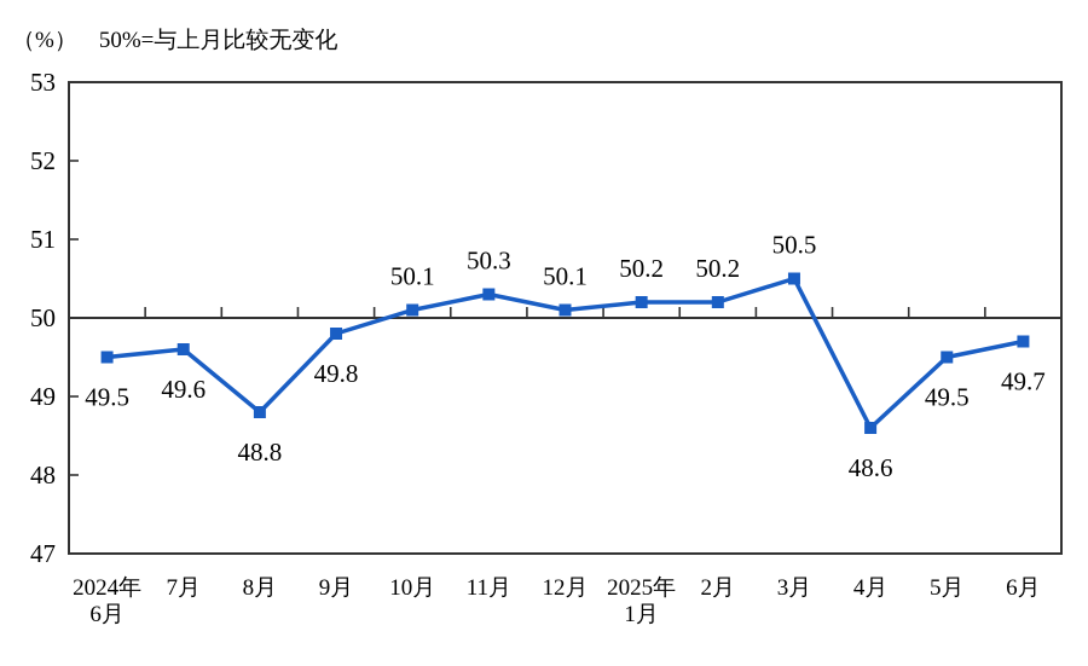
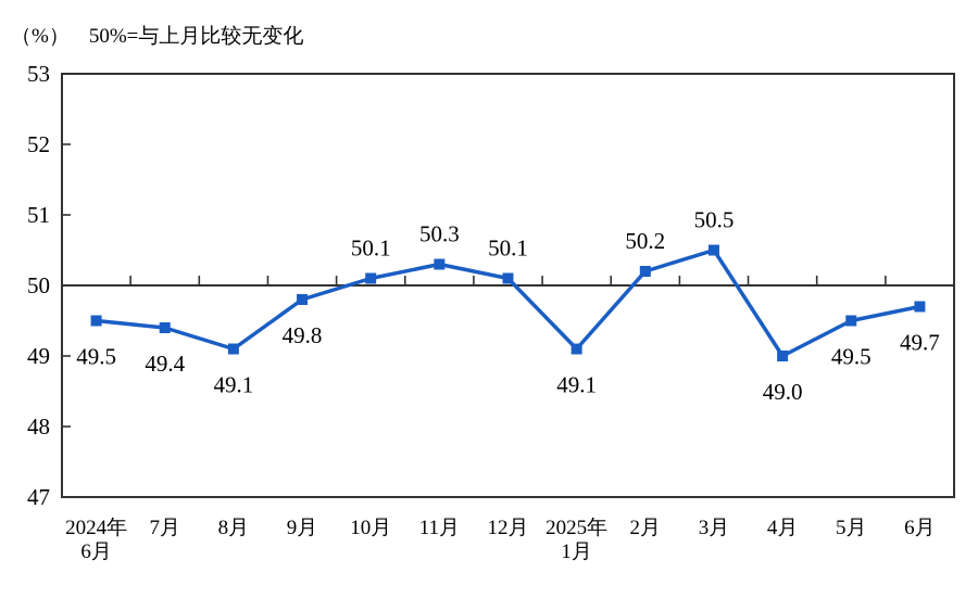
7月: 49.6 -> 49.4
8月: 48.8 -> 49.1
2025年 1月: 50.2 -> 49.1
4月: 48.6 -> 49.0
